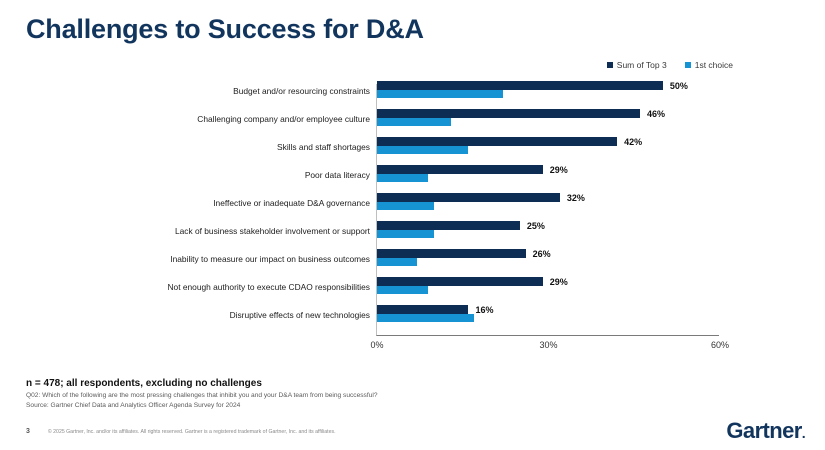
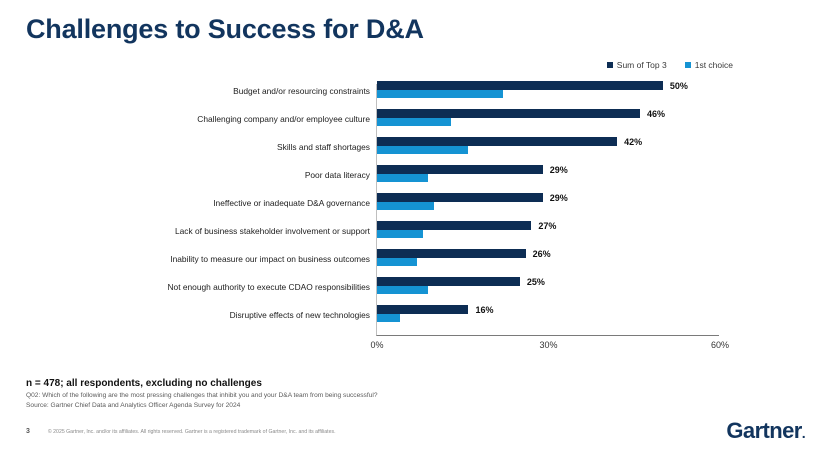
Sum of Top 3/Ineffective or inadequate D&A governance: 32% -> 29%
Sum of Top 3/Lack of business stakeholder involvement or support: 25% -> 27%
1st choice/Lack of business stakeholder involvement or support: 10% -> 8%
Sum of Top 3/Not enough authority to execute CDAO responsibilities: 29% -> 25%
1st choice/Disruptive effects of new technologies: 17% -> 4%
